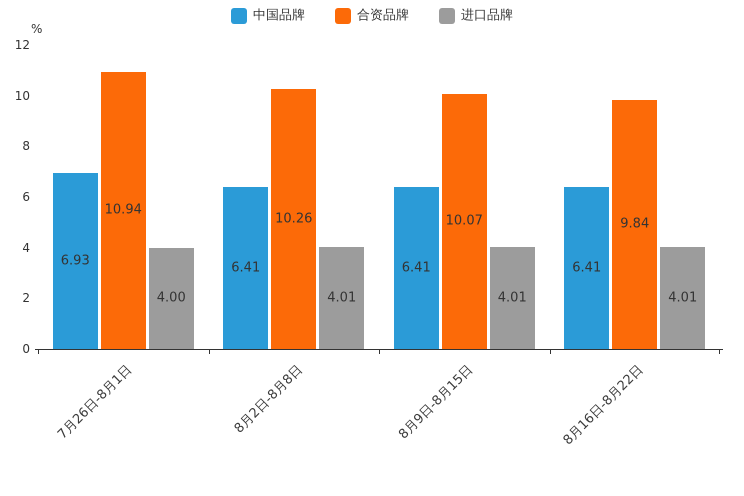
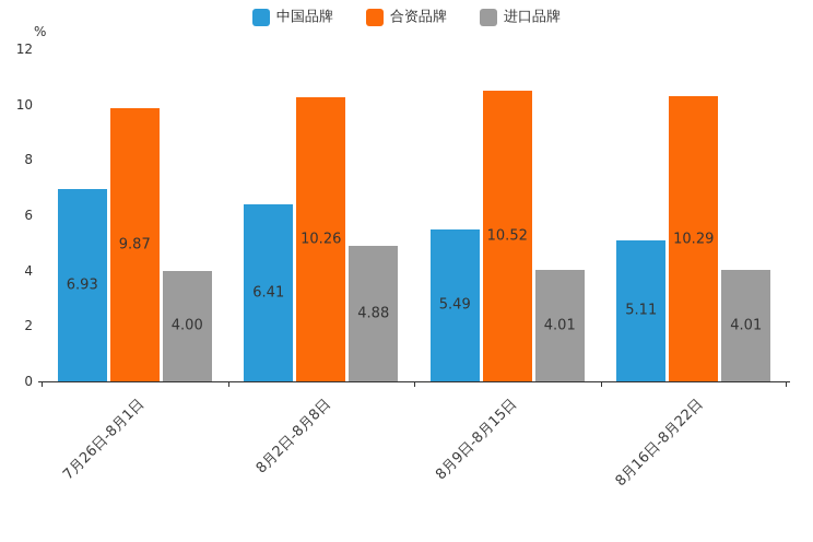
合资品牌/7月26日-8月1日: 10.94 -> 9.87
进口品牌/8月2日-8月8日: 4.01 -> 4.88
中国品牌/8月9日-8月15日: 6.41 -> 5.49
合资品牌/8月9日-8月15日: 10.07 -> 10.52
中国品牌/8月16日-8月22日: 6.41 -> 5.11
合资品牌/8月16日-8月22日: 9.84 -> 10.29
